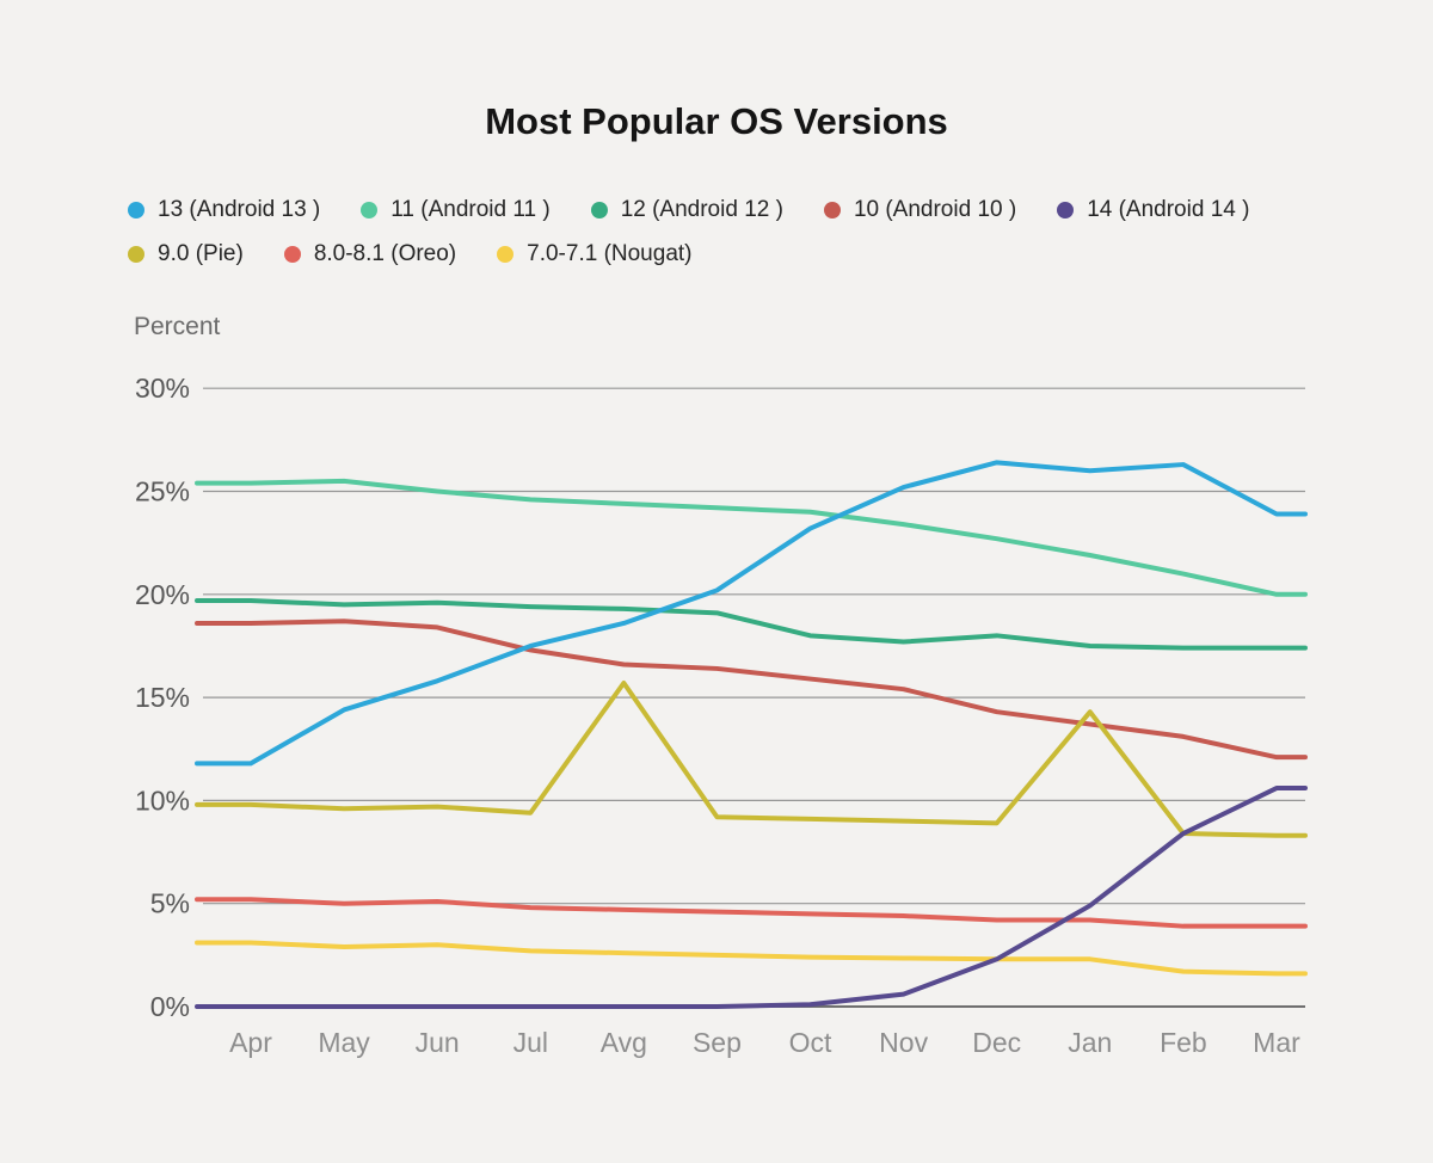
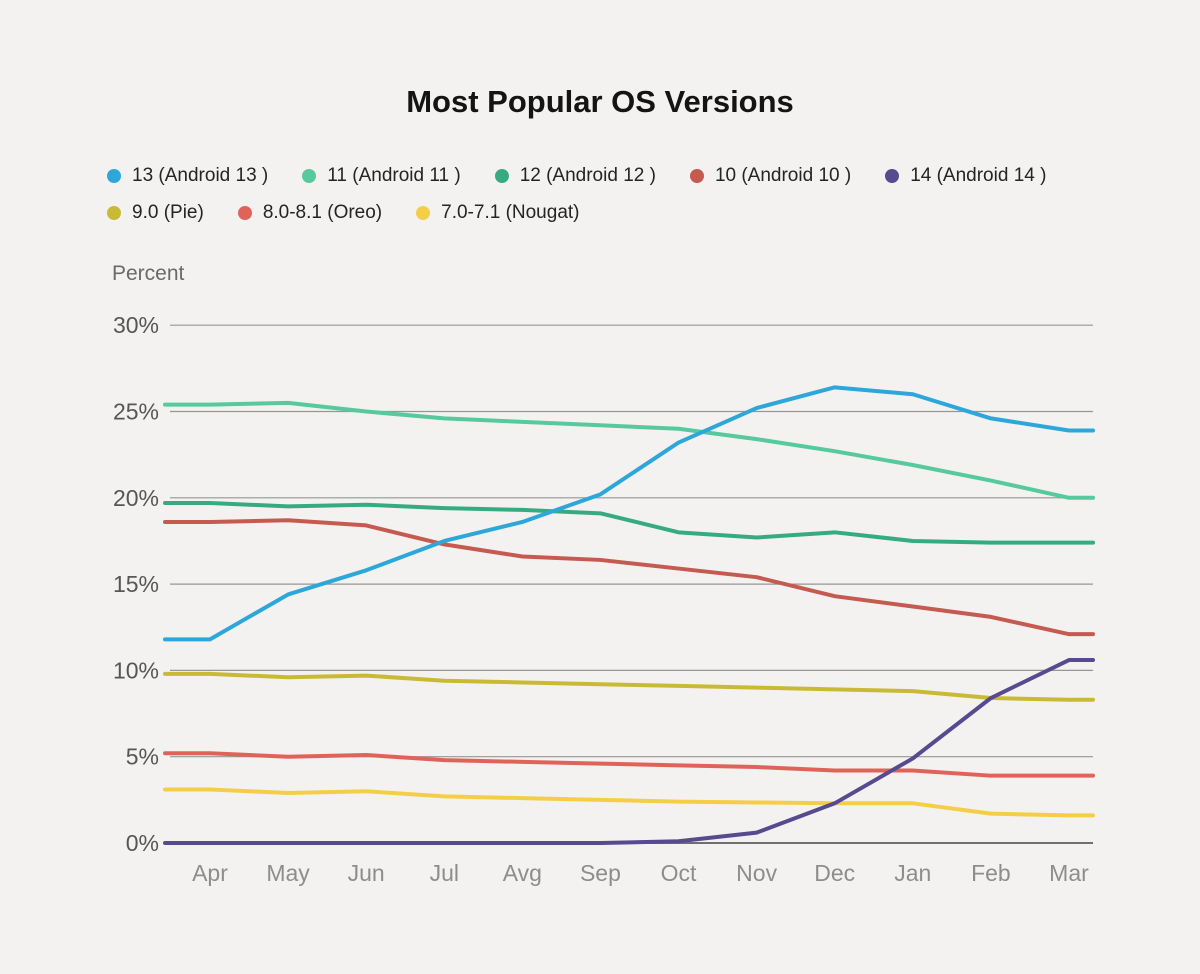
9.0 (Pie)/Avg: 15.7% -> 9.3%
9.0 (Pie)/Jan: 14.3% -> 8.8%
13 (Android 13 )/Feb: 26.3% -> 24.6%
